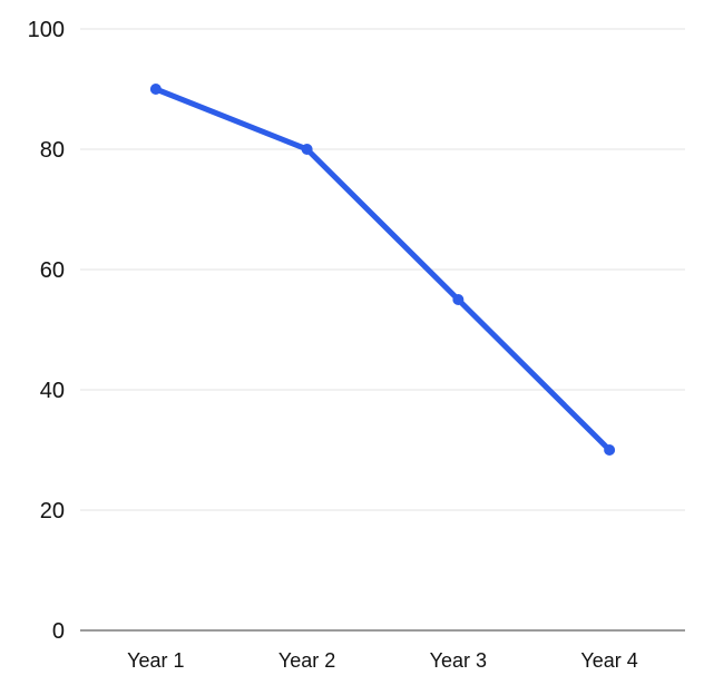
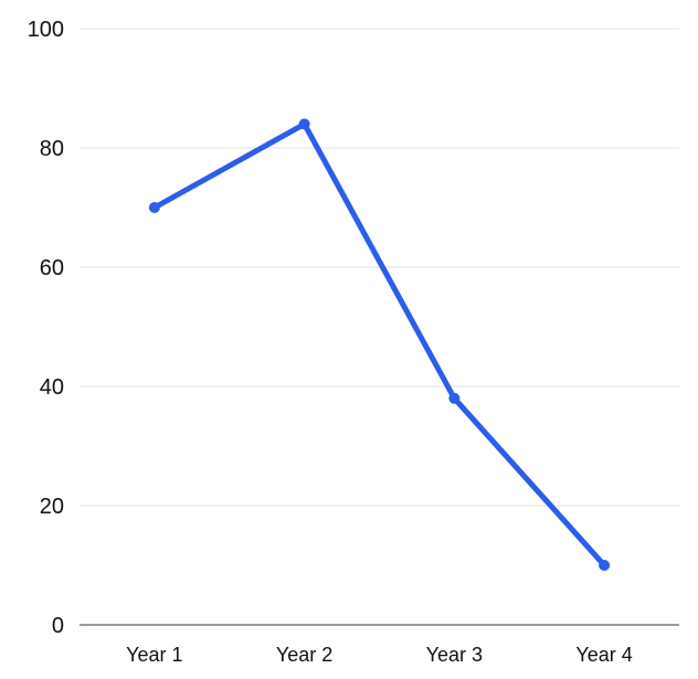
Year 1: 90 -> 70
Year 2: 80 -> 84
Year 3: 55 -> 38
Year 4: 30 -> 10
